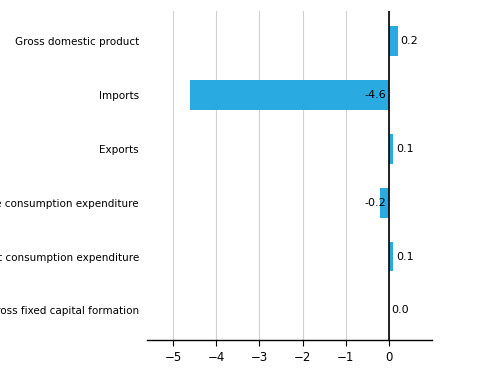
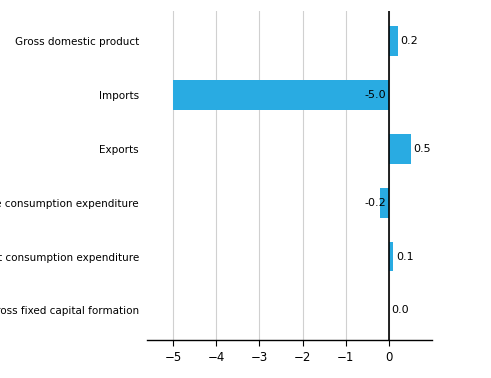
Imports: -4.6 -> -5.0
Exports: 0.1 -> 0.5
